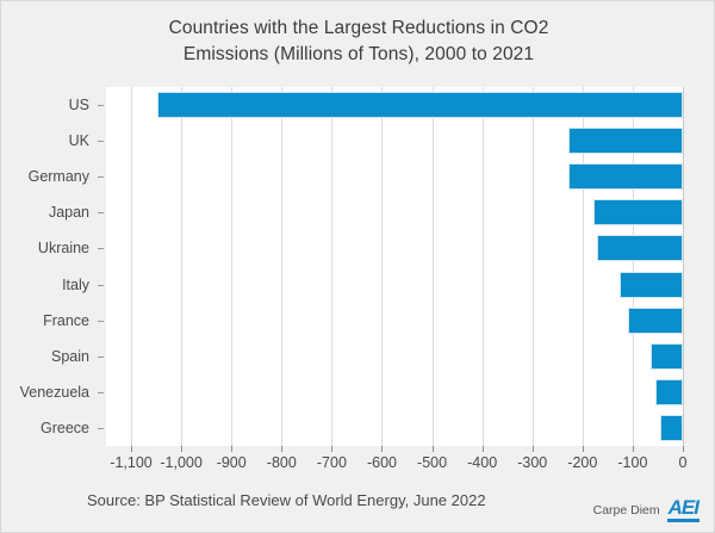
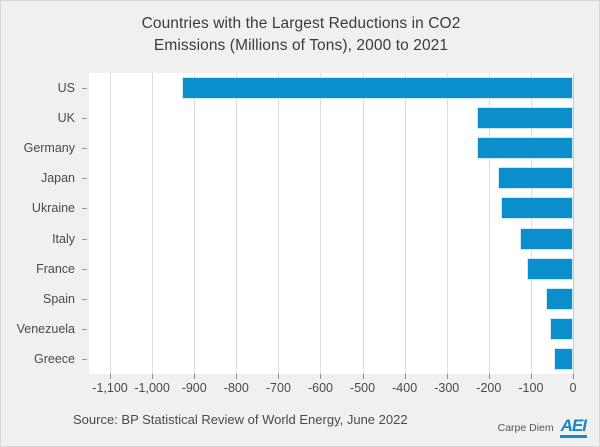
US: -1050 -> -930
